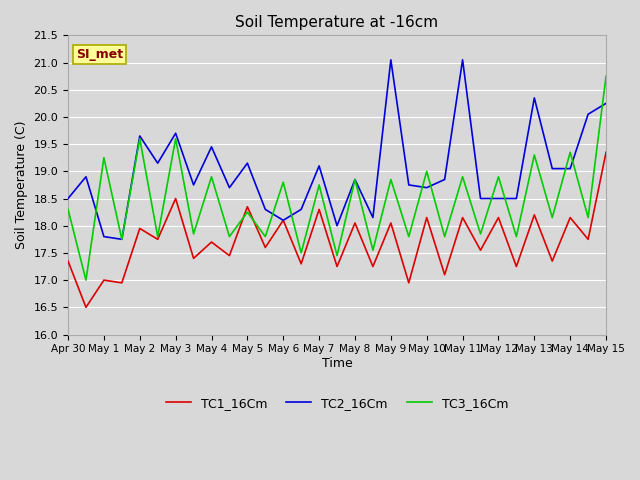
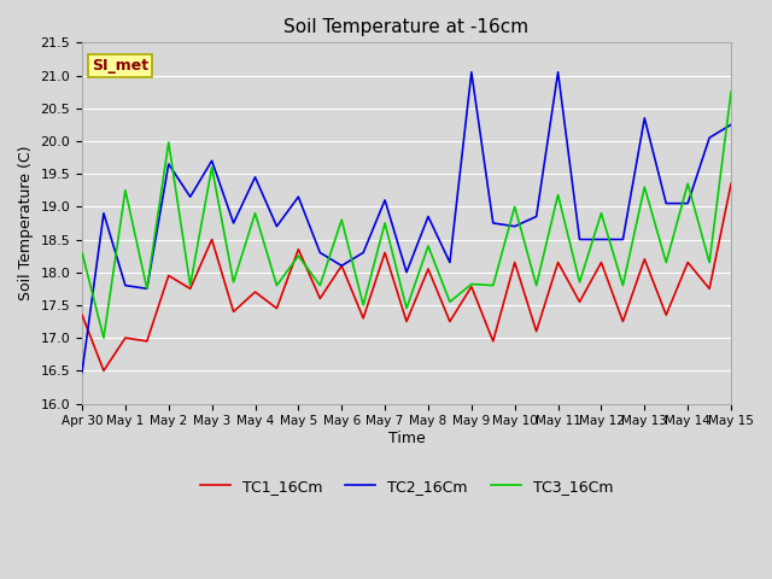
TC2_16Cm/Apr 30: 18.50 -> 16.48
TC3_16Cm/May 2: 19.60 -> 19.98
TC3_16Cm/May 8: 18.85 -> 18.40
TC1_16Cm/May 9: 18.05 -> 17.78
TC3_16Cm/May 9: 18.85 -> 17.82
TC3_16Cm/May 11: 18.90 -> 19.18
